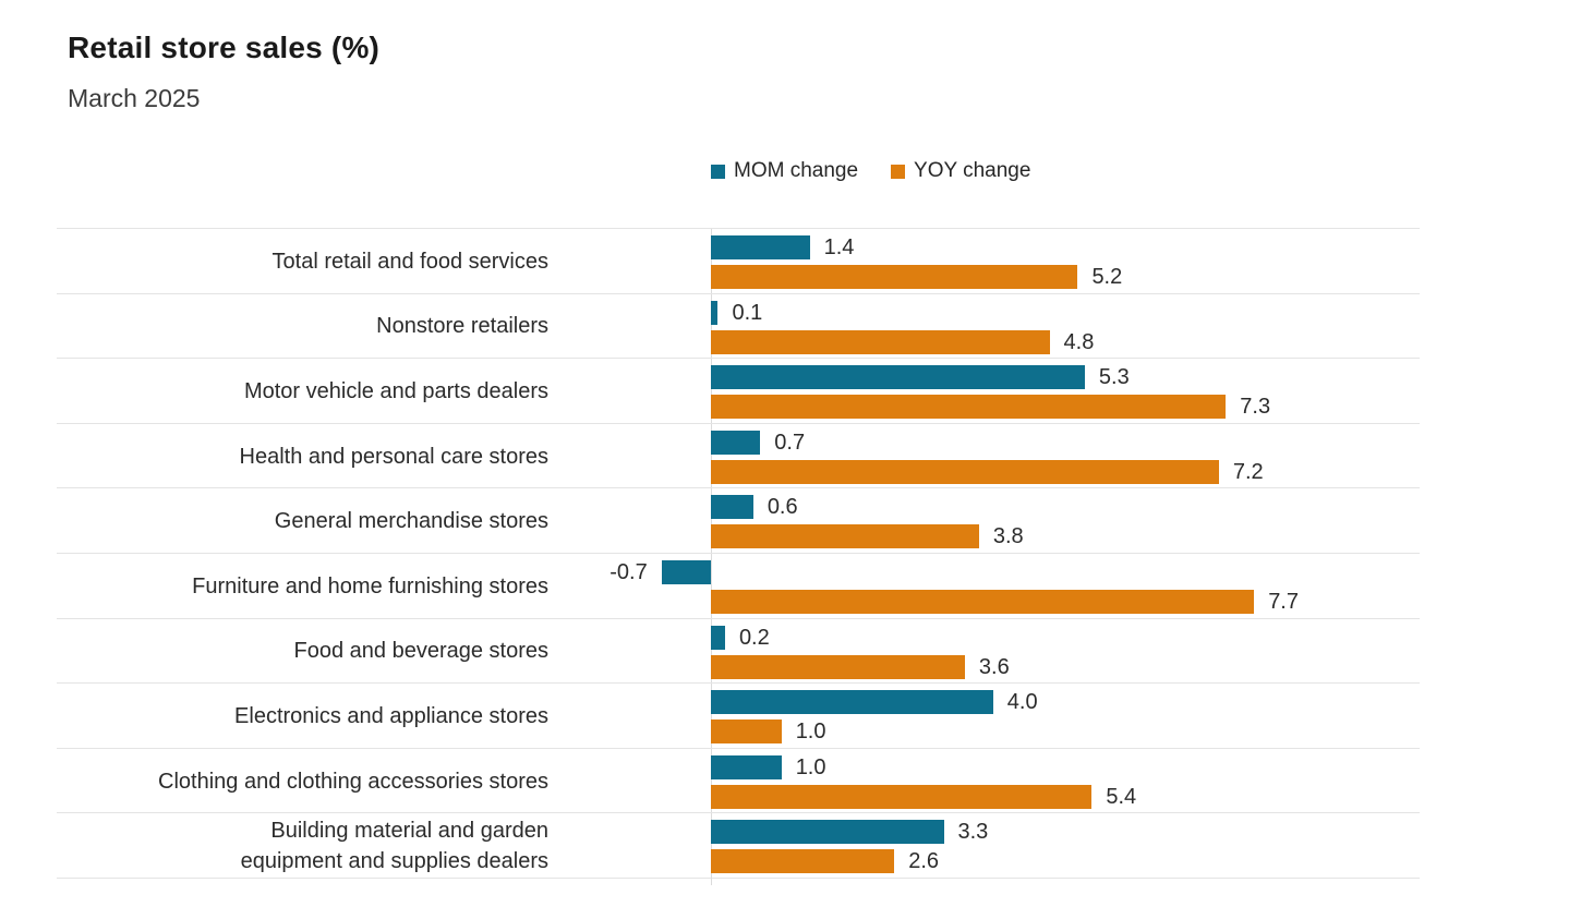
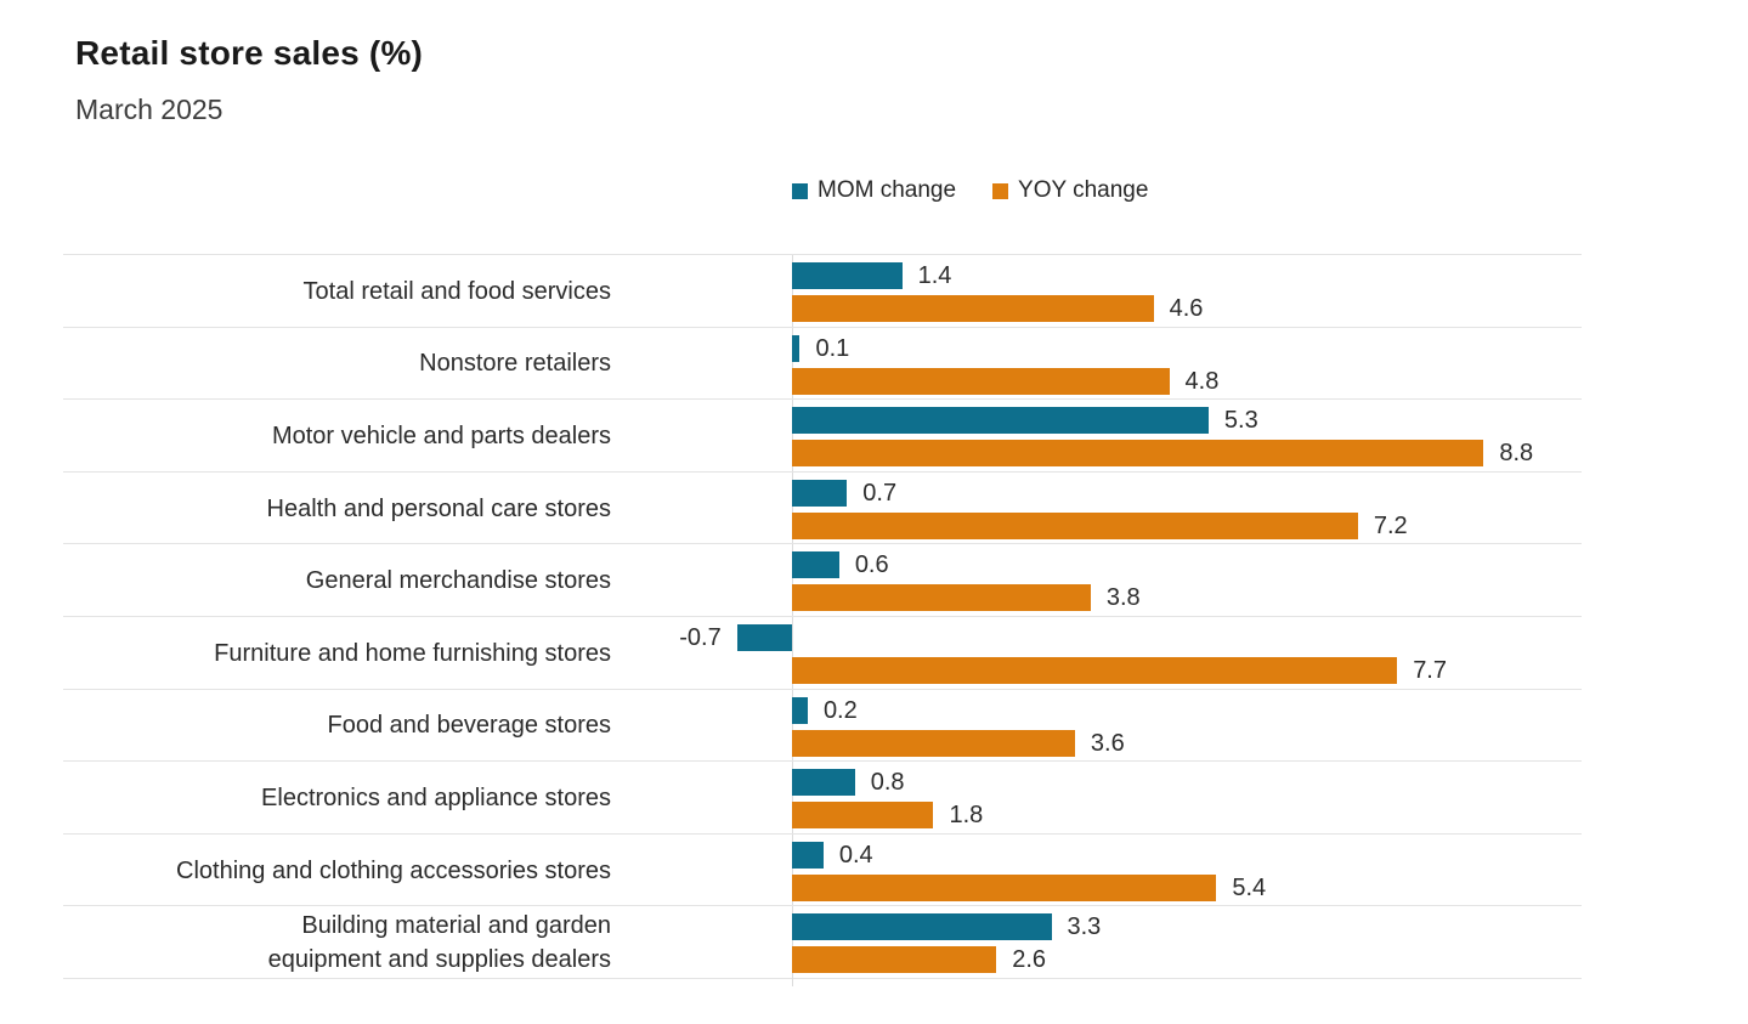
YOY change/Total retail and food services: 5.2 -> 4.6
YOY change/Motor vehicle and parts dealers: 7.3 -> 8.8
MOM change/Electronics and appliance stores: 4.0 -> 0.8
YOY change/Electronics and appliance stores: 1.0 -> 1.8
MOM change/Clothing and clothing accessories stores: 1.0 -> 0.4
